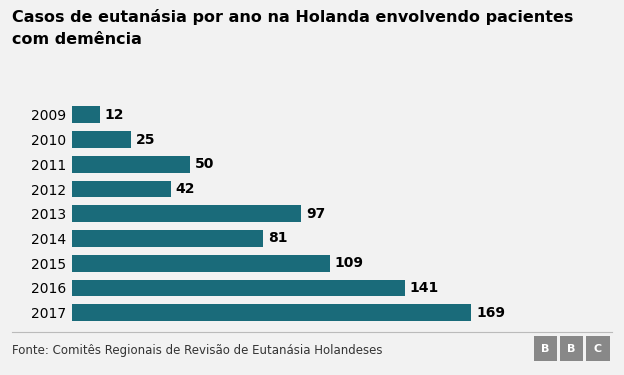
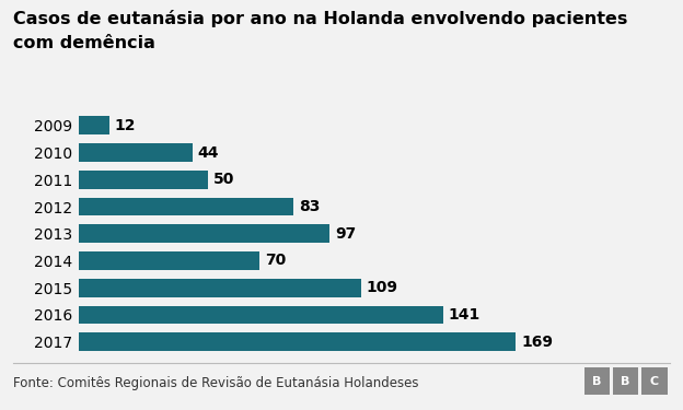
2010: 25 -> 44
2012: 42 -> 83
2014: 81 -> 70
